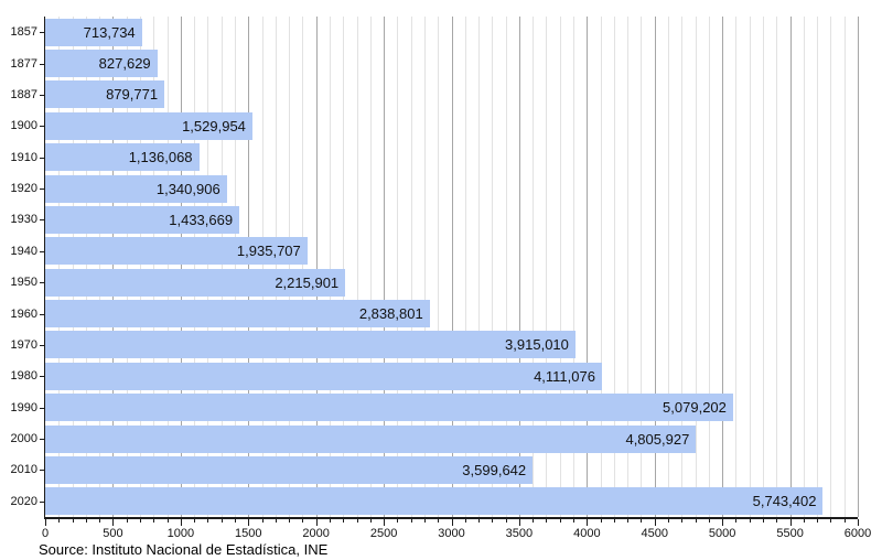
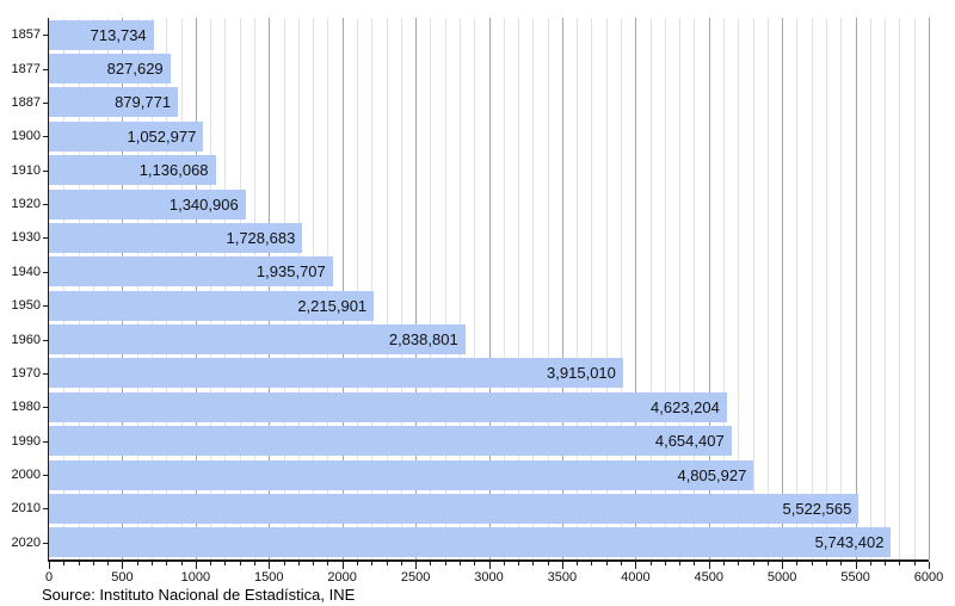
1900: 1,529,954 -> 1,052,977
1930: 1,433,669 -> 1,728,683
1980: 4,111,076 -> 4,623,204
1990: 5,079,202 -> 4,654,407
2010: 3,599,642 -> 5,522,565
